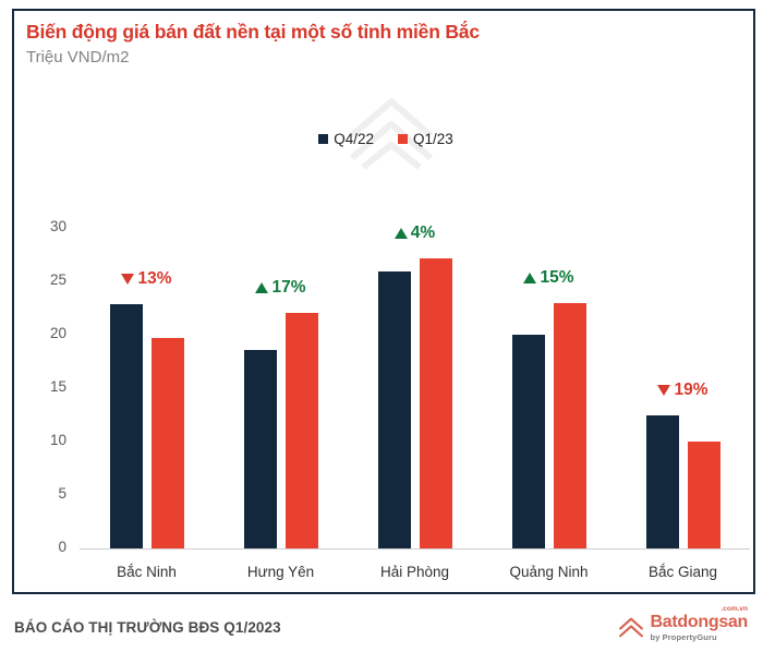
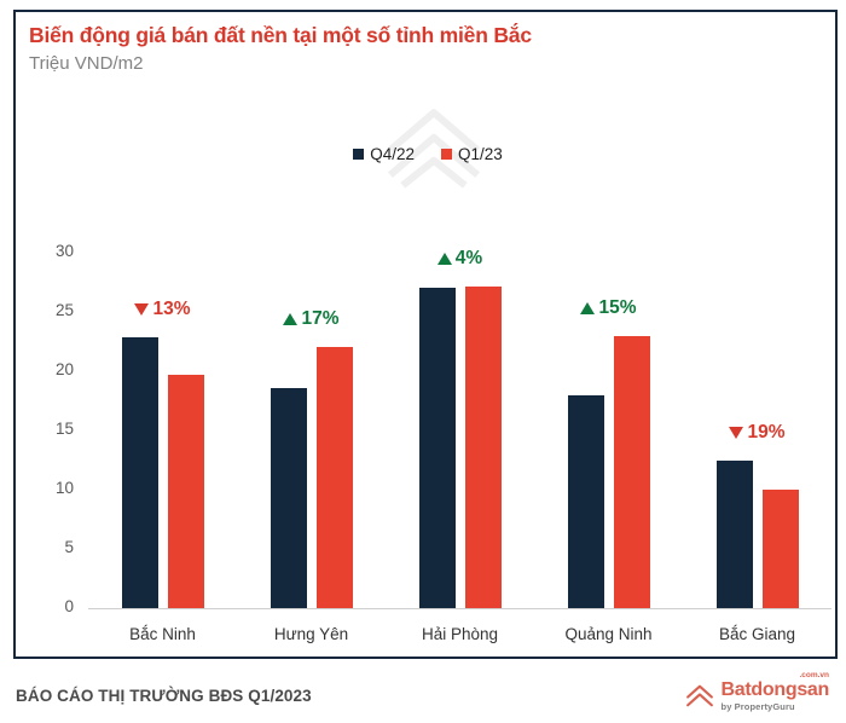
Q4/22/Hải Phòng: 26 -> 27
Q4/22/Quảng Ninh: 20 -> 18
